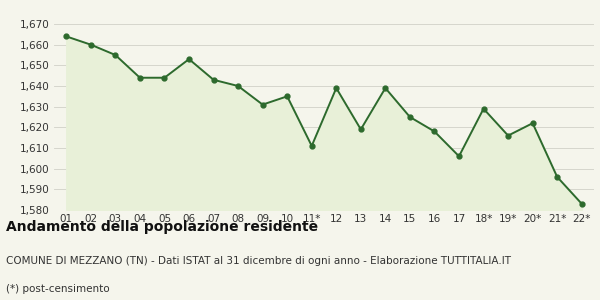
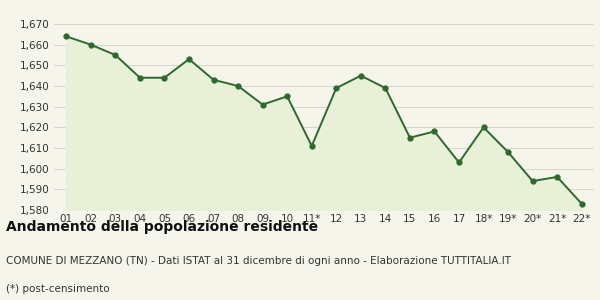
13: 1,619 -> 1,645
15: 1,625 -> 1,615
17: 1,606 -> 1,603
18*: 1,629 -> 1,620
19*: 1,616 -> 1,608
20*: 1,622 -> 1,594
